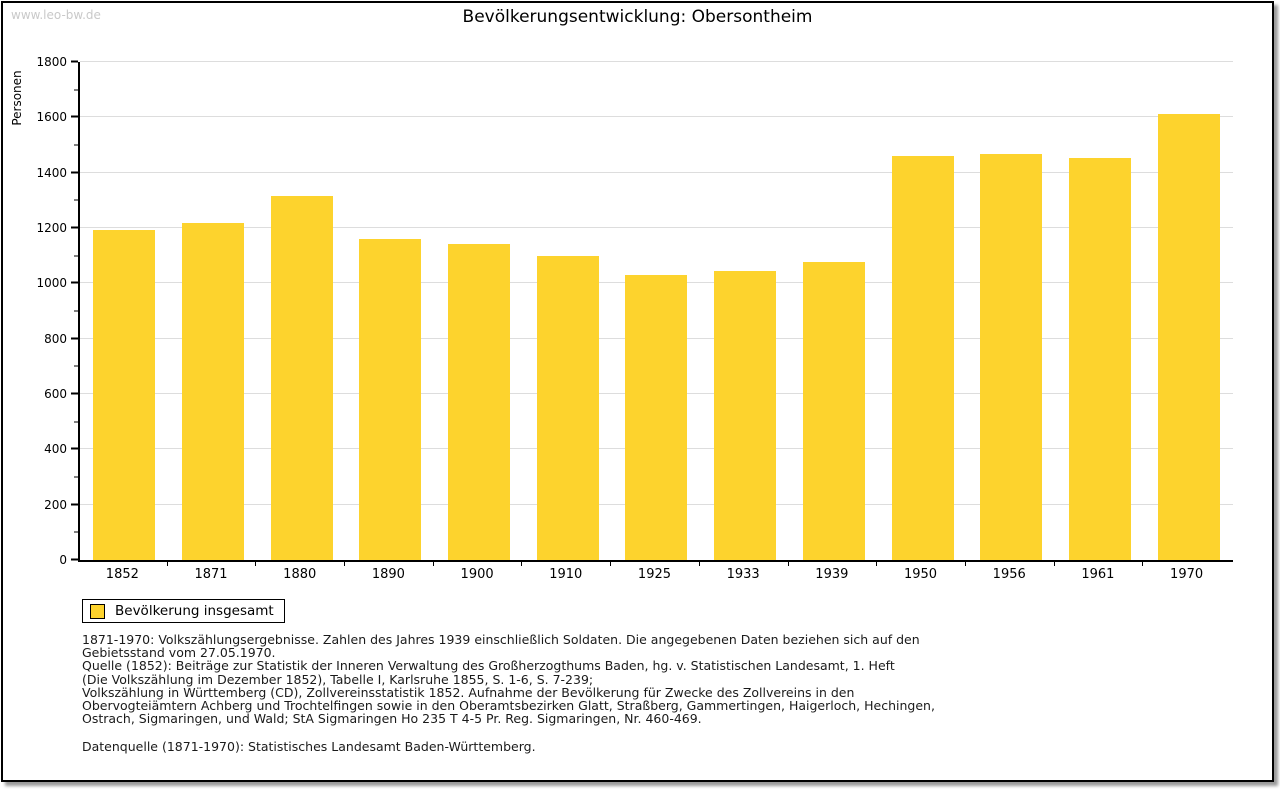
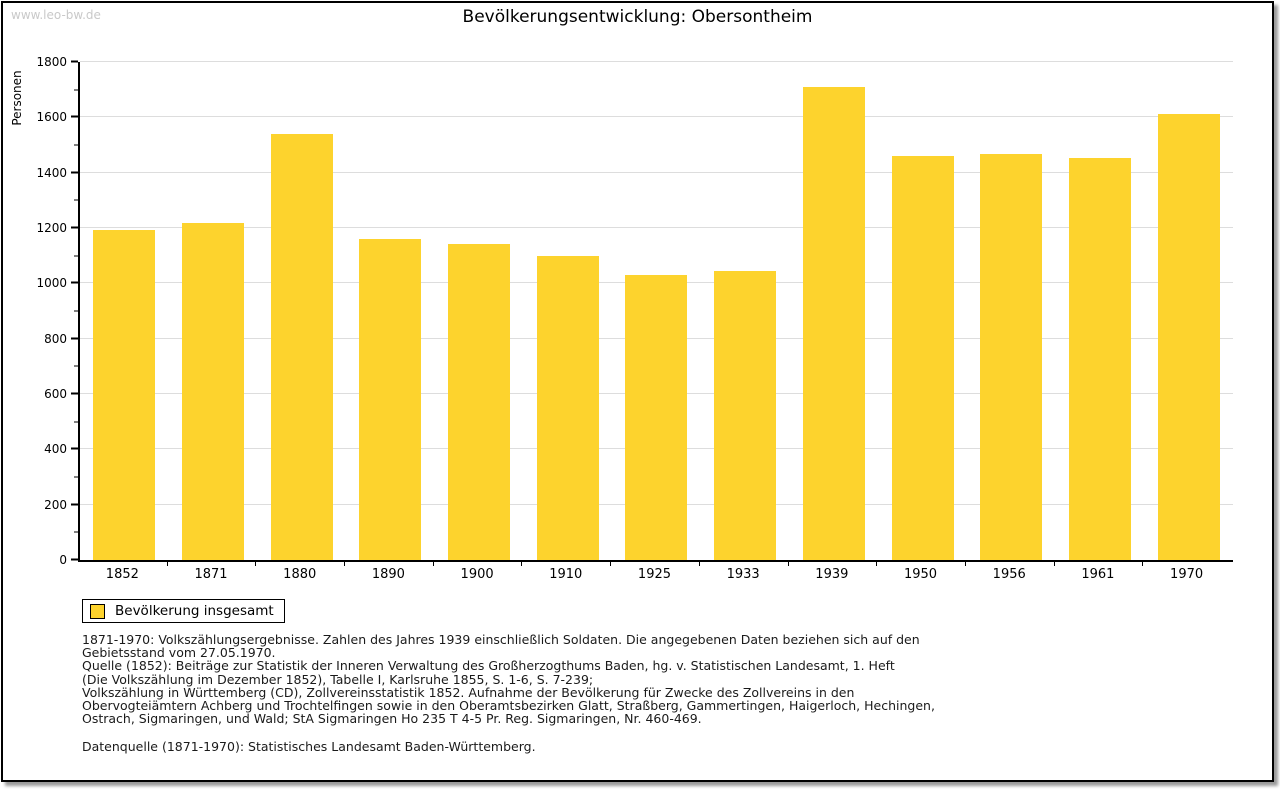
1880: 1320 -> 1540
1939: 1080 -> 1710
